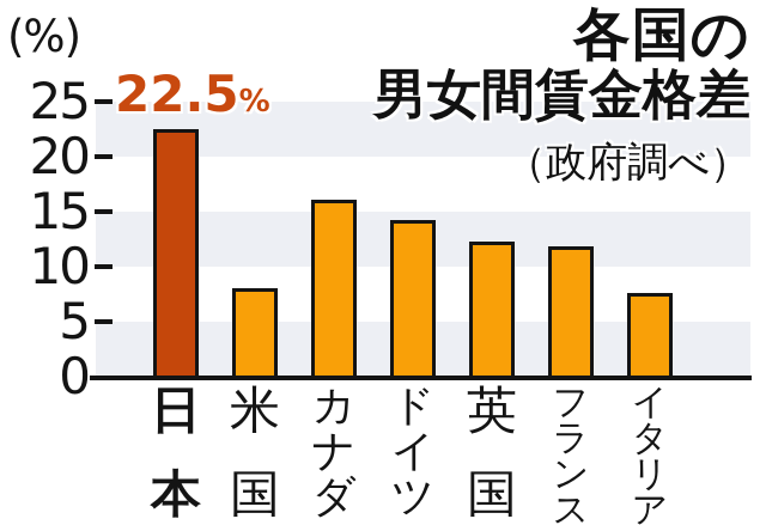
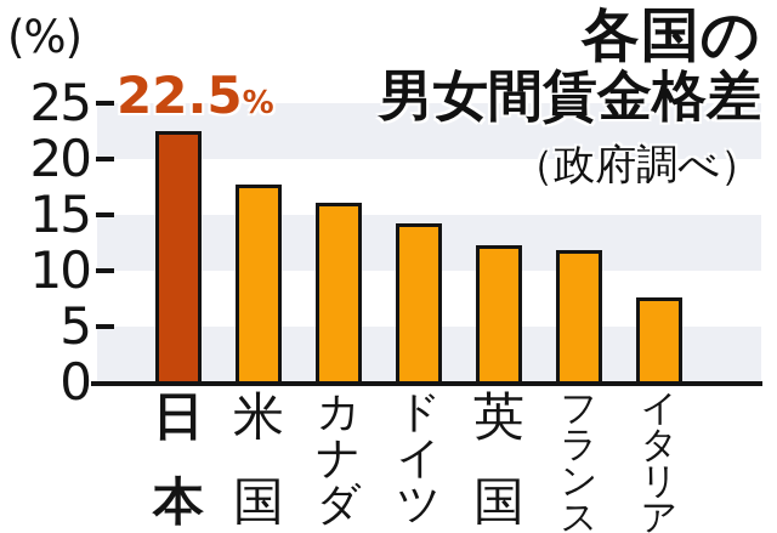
米国: 8 -> 18
